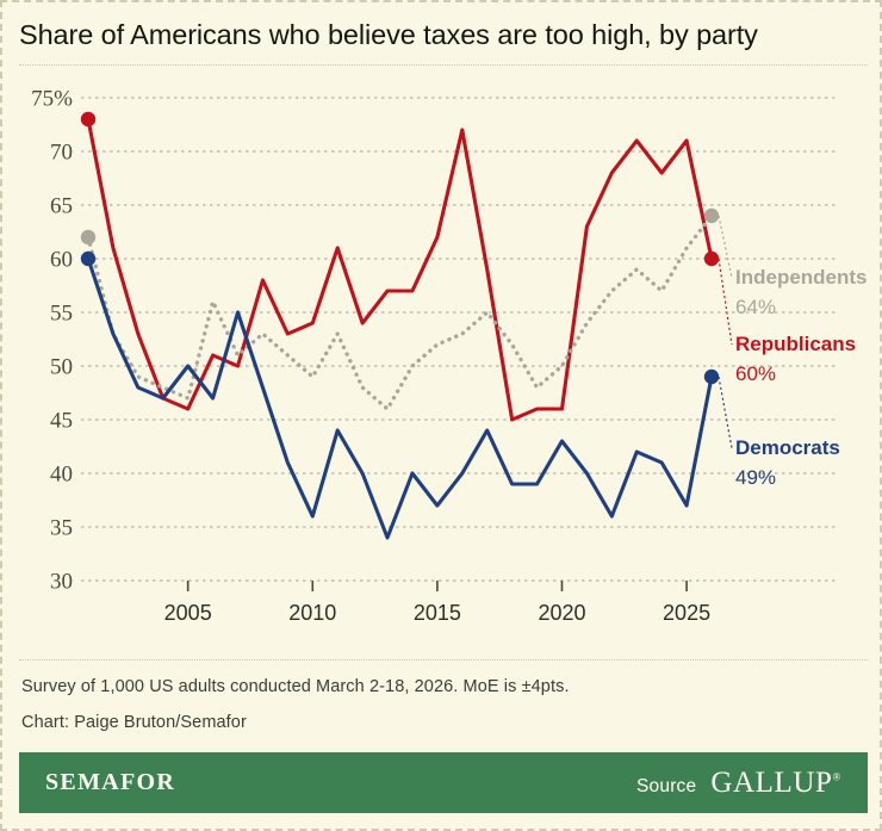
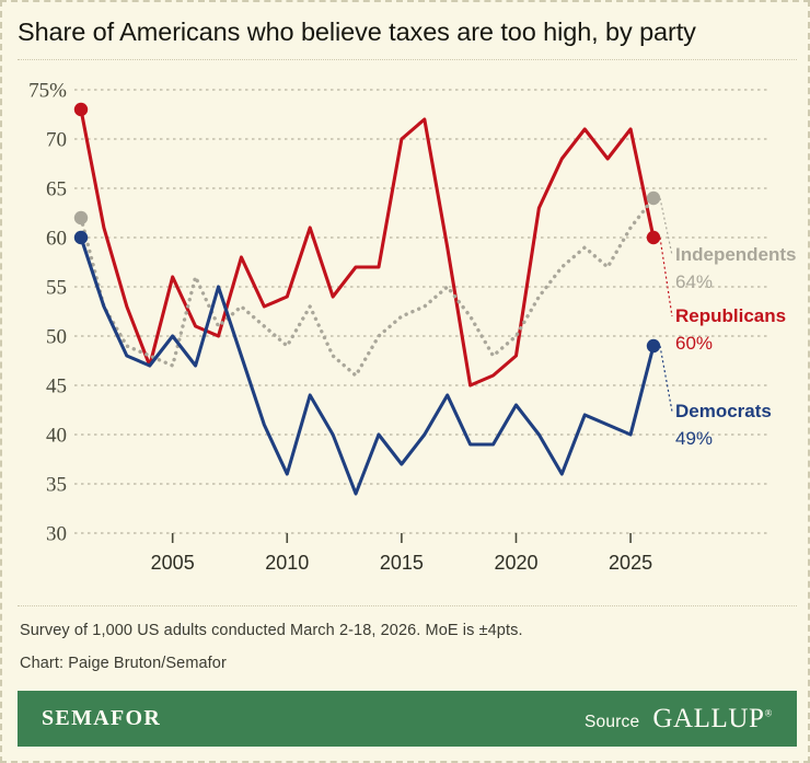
Republicans/2005: 46% -> 56%
Republicans/2015: 62% -> 70%
Republicans/2020: 46% -> 48%
Democrats/2025: 37% -> 40%
